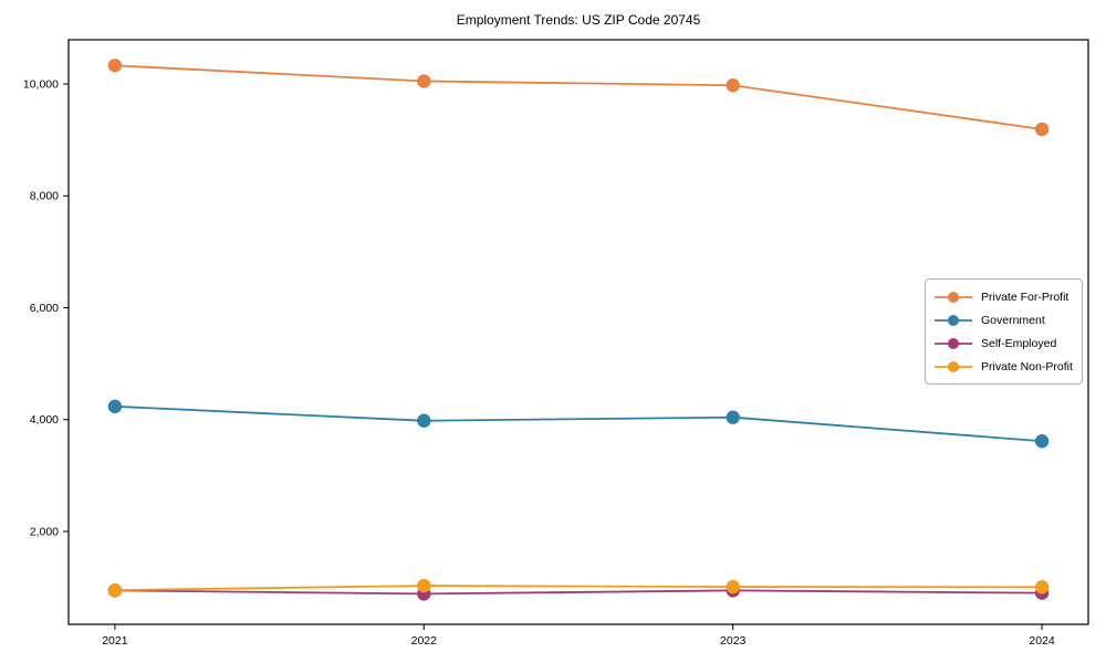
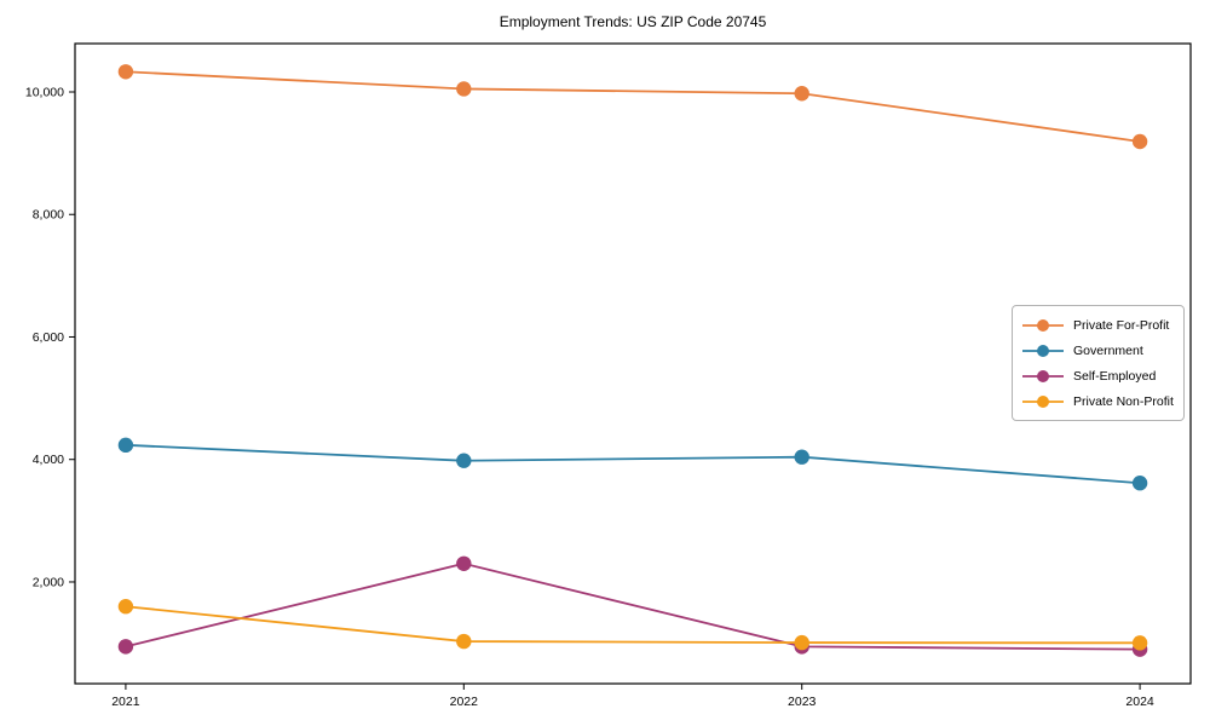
Private Non-Profit/2021: 1000 -> 1600
Self-Employed/2022: 900 -> 2300
